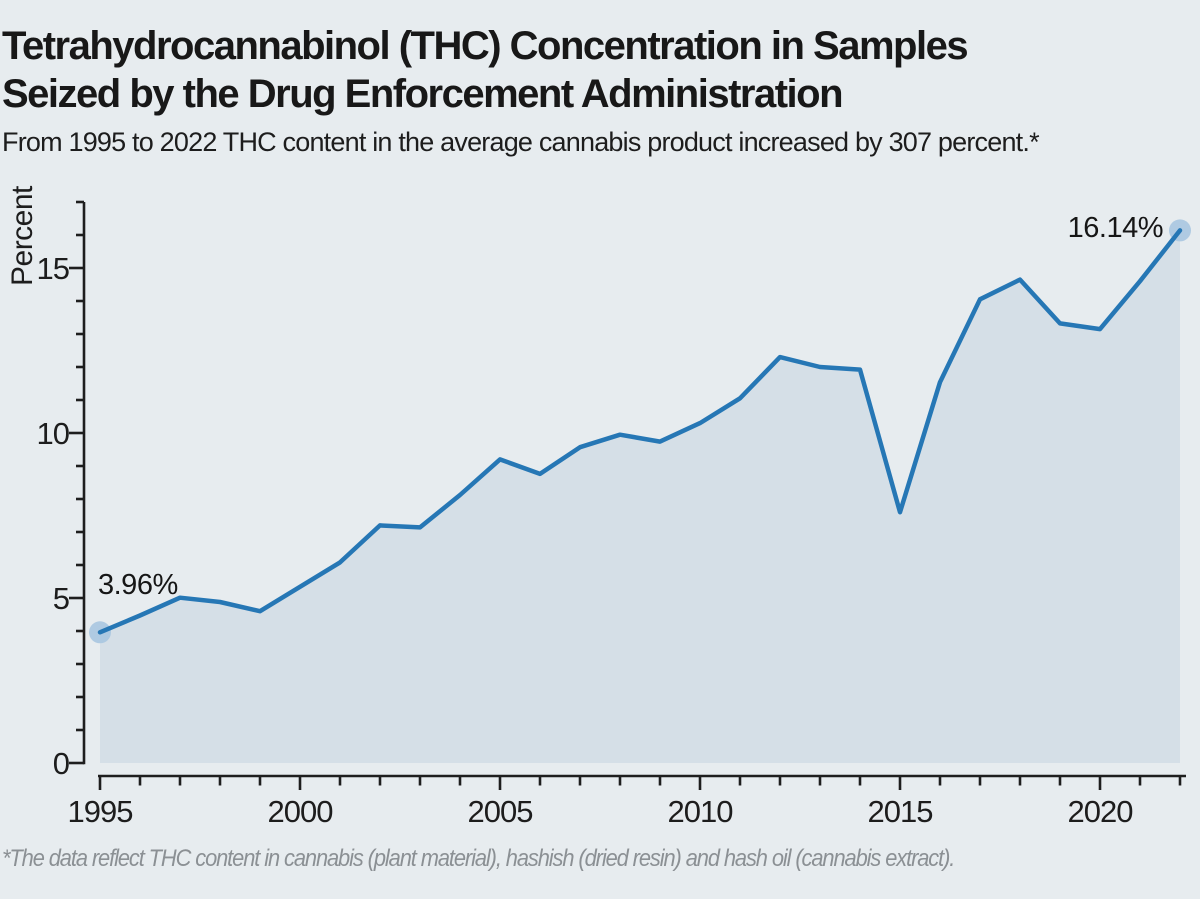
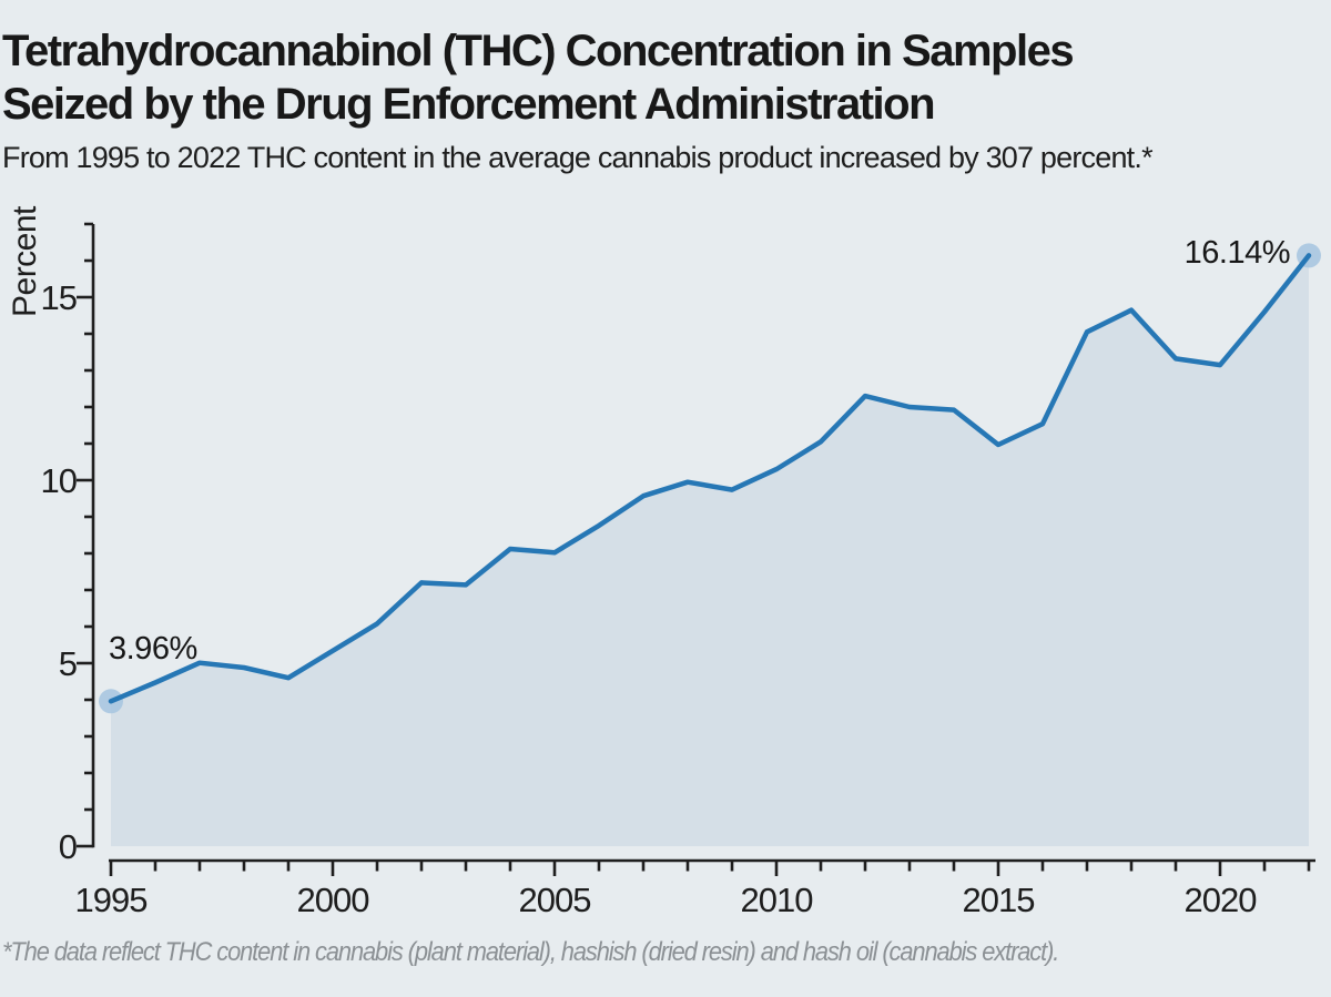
2005: 9.2 -> 8.0
2015: 7.6 -> 11.0
